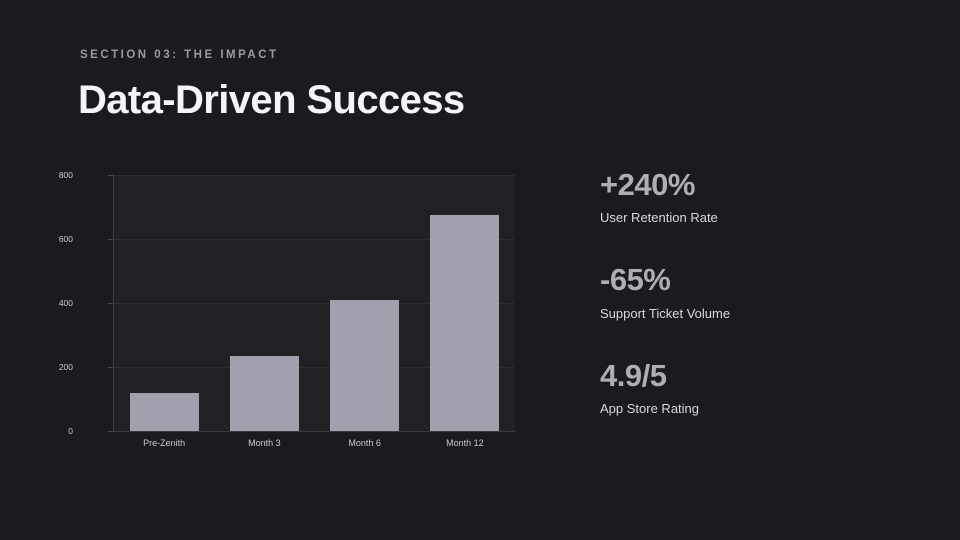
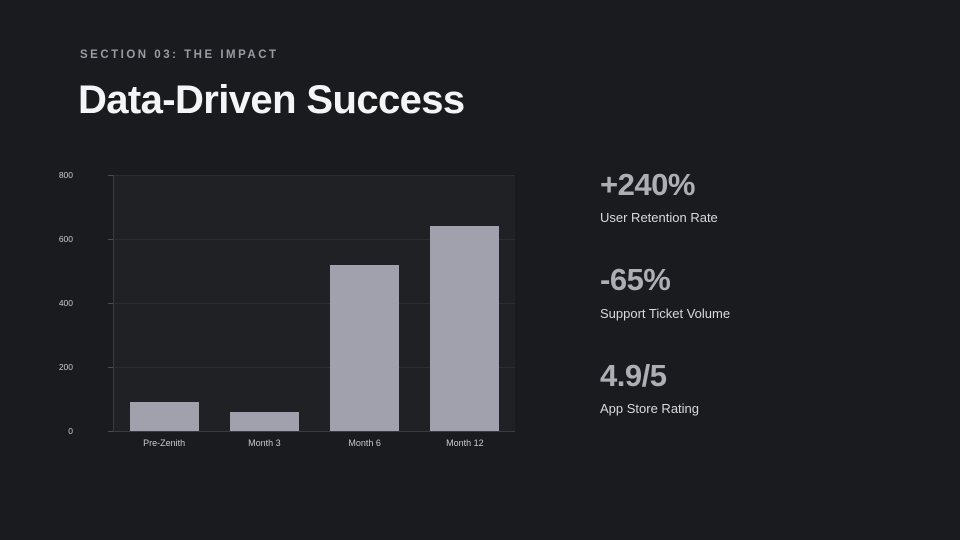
Pre-Zenith: 120 -> 90
Month 3: 240 -> 60
Month 6: 410 -> 520
Month 12: 680 -> 640
